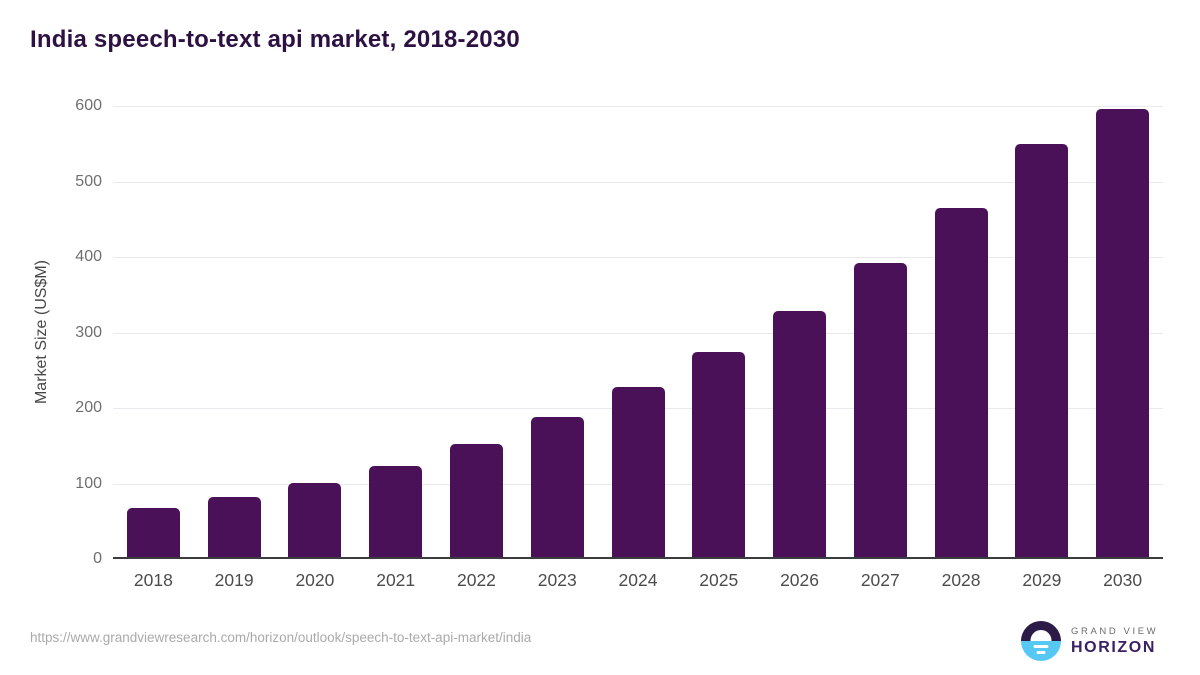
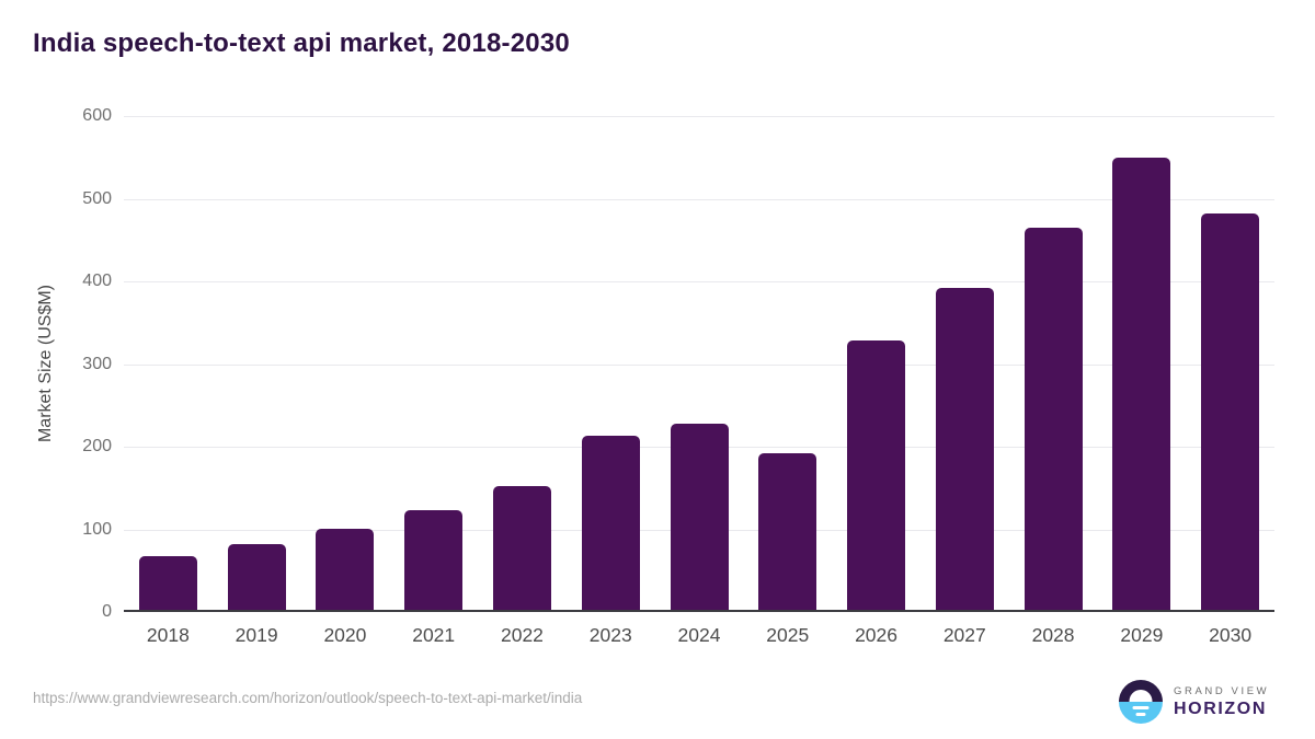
2023: 180 -> 210
2025: 270 -> 190
2030: 590 -> 480
